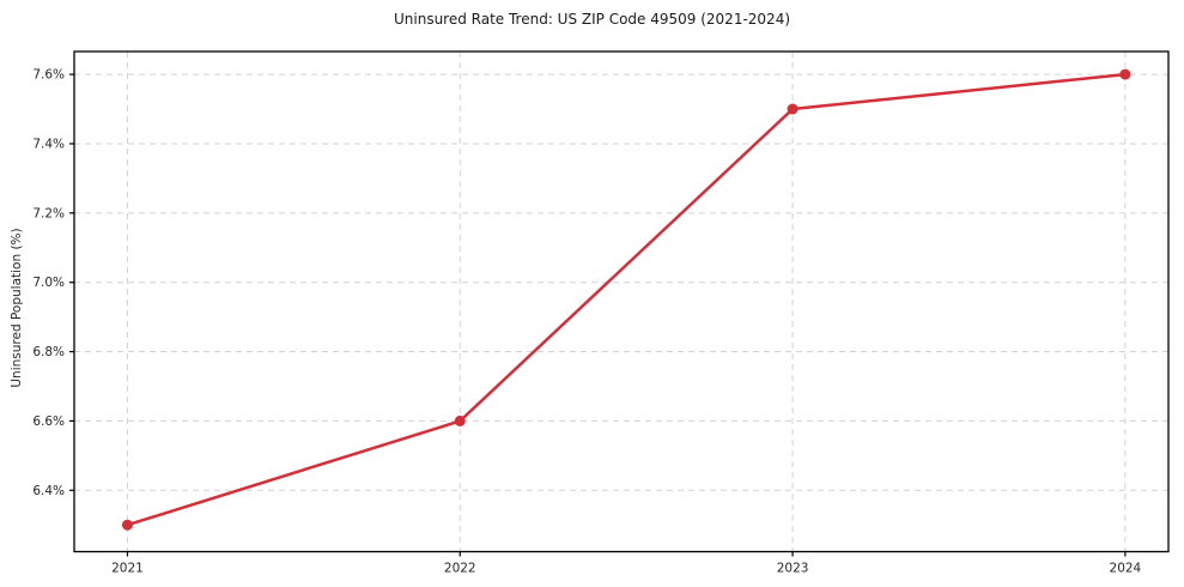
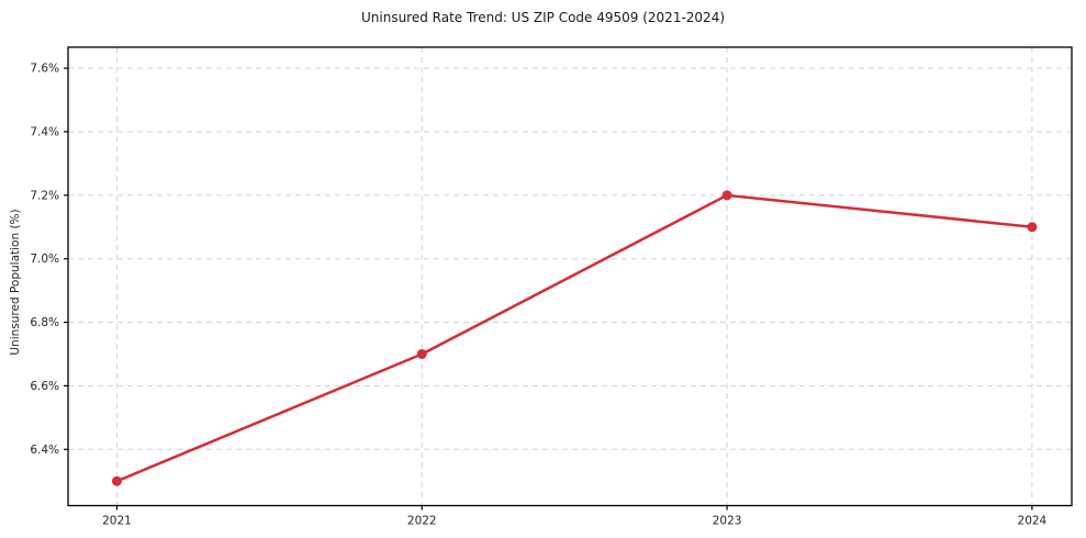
2022: 6.6% -> 6.7%
2023: 7.5% -> 7.2%
2024: 7.6% -> 7.1%
